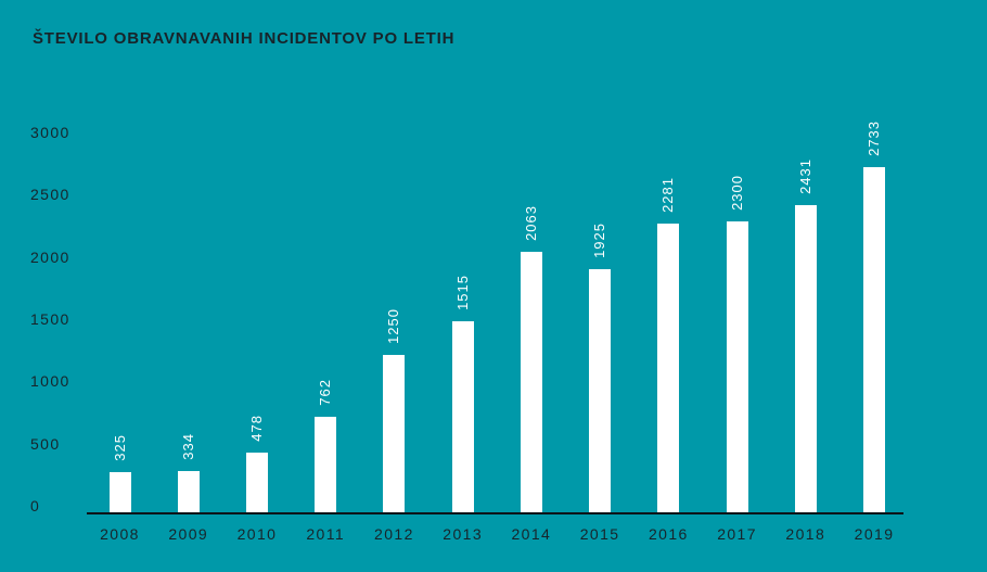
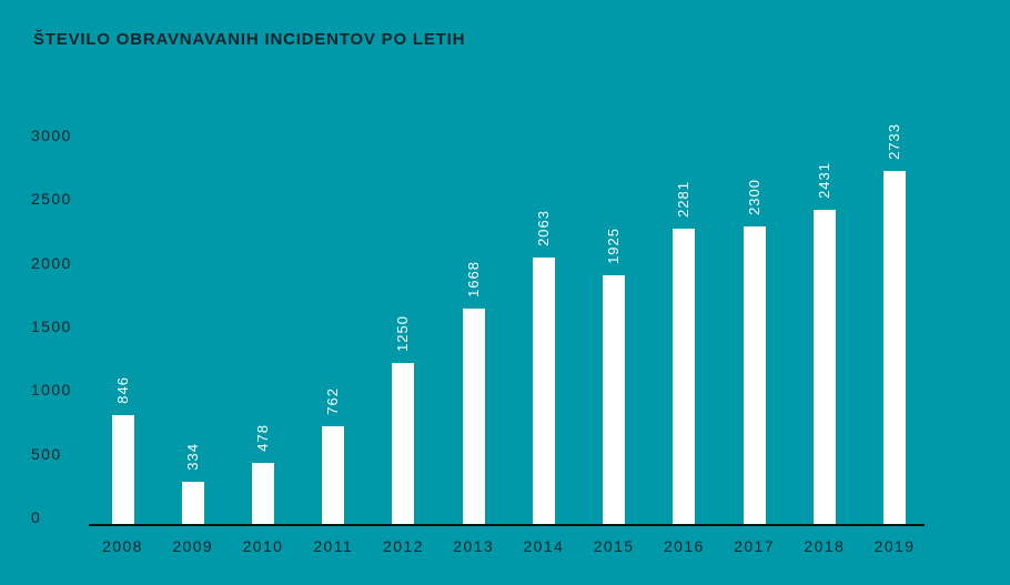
2008: 325 -> 846
2013: 1515 -> 1668
